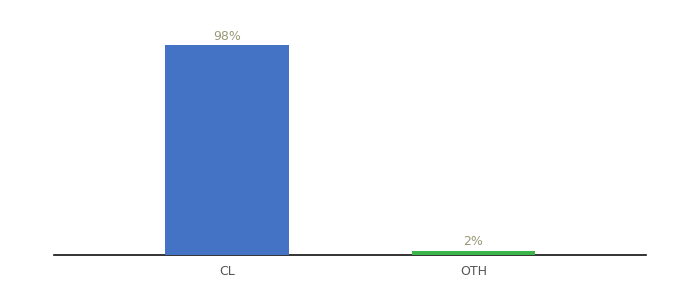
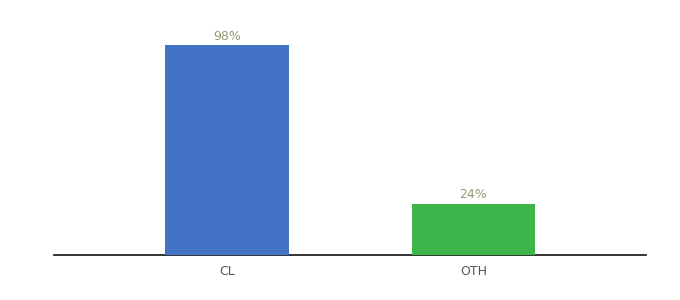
OTH: 2% -> 24%
